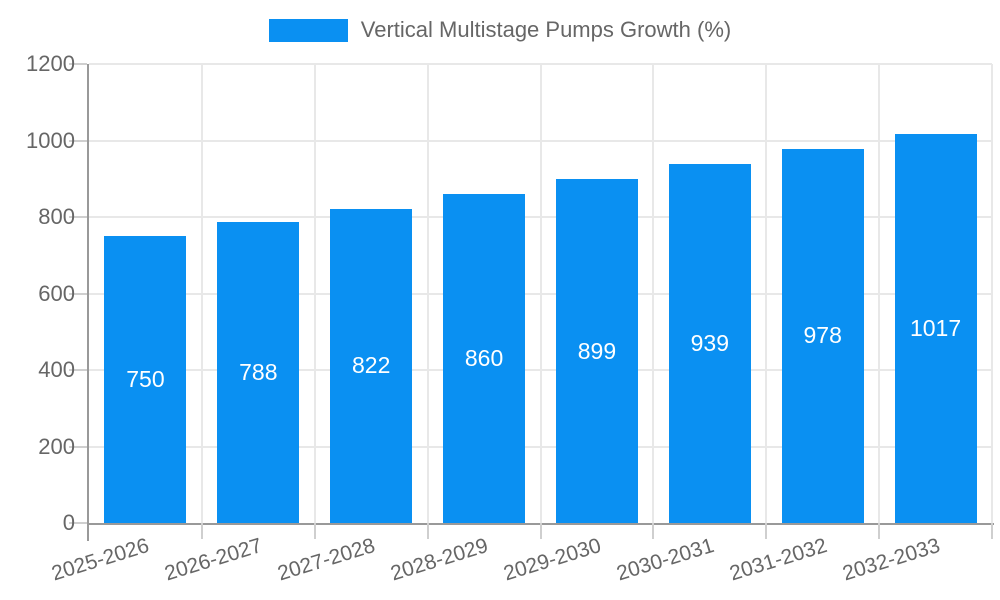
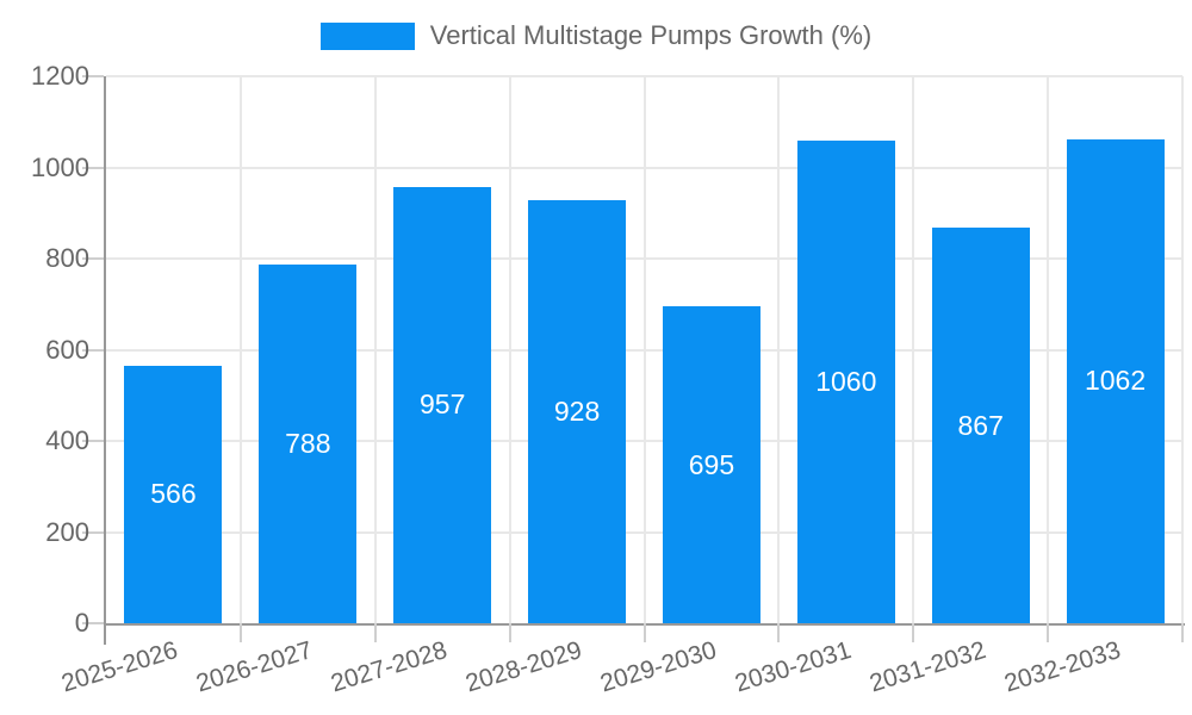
2025-2026: 750 -> 566
2027-2028: 822 -> 957
2028-2029: 860 -> 928
2029-2030: 899 -> 695
2030-2031: 939 -> 1060
2031-2032: 978 -> 867
2032-2033: 1017 -> 1062
